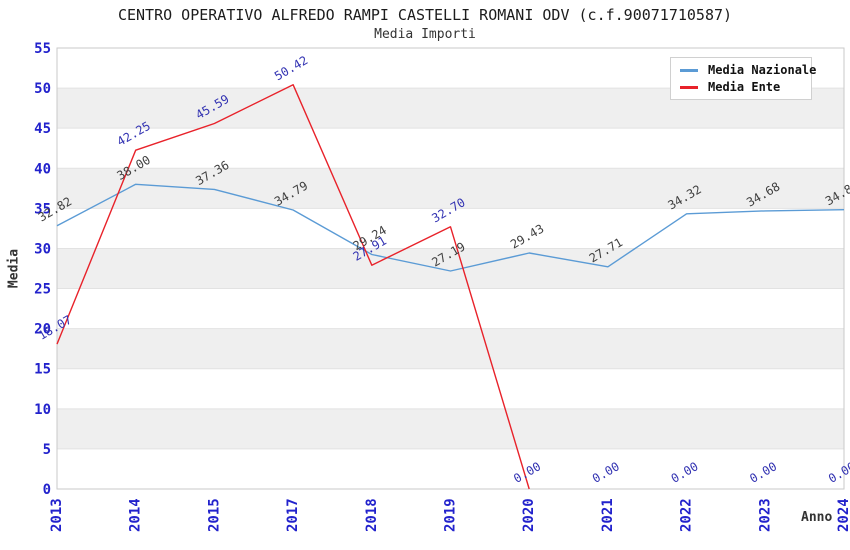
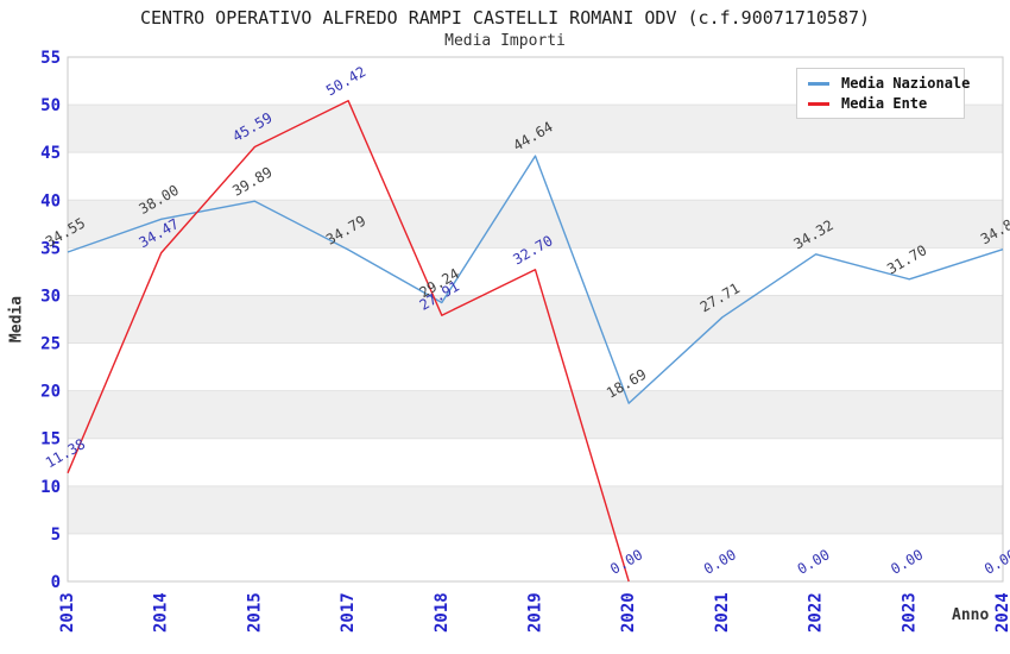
Media Nazionale/2013: 32.82 -> 34.55
Media Ente/2013: 18.07 -> 11.38
Media Ente/2014: 42.25 -> 34.47
Media Nazionale/2015: 37.36 -> 39.89
Media Nazionale/2019: 27.19 -> 44.64
Media Nazionale/2020: 29.43 -> 18.69
Media Nazionale/2023: 34.68 -> 31.70
